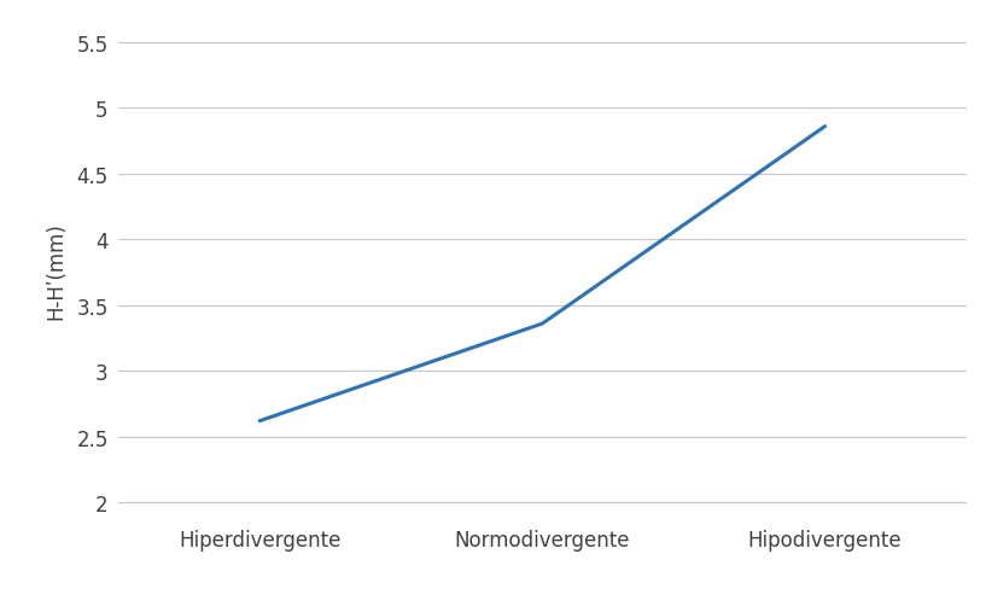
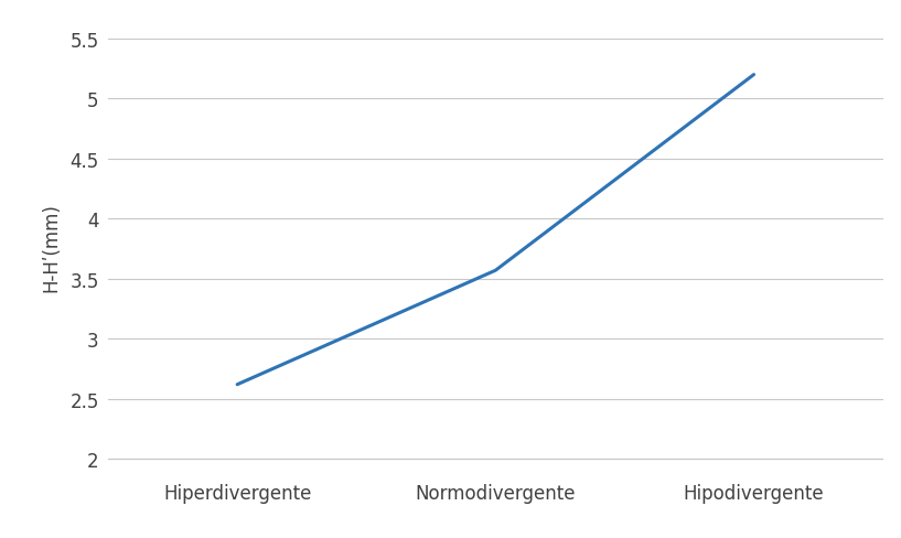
Normodivergente: 3.36 -> 3.57
Hipodivergente: 4.86 -> 5.20
